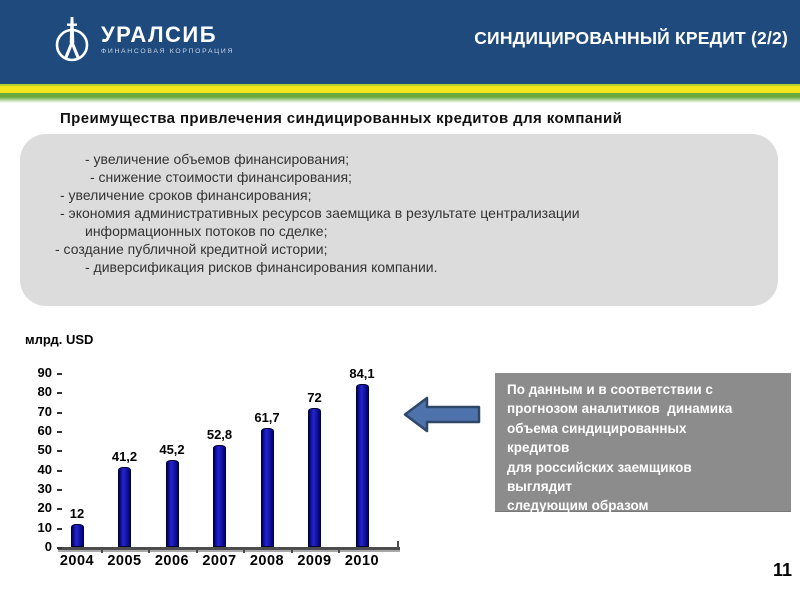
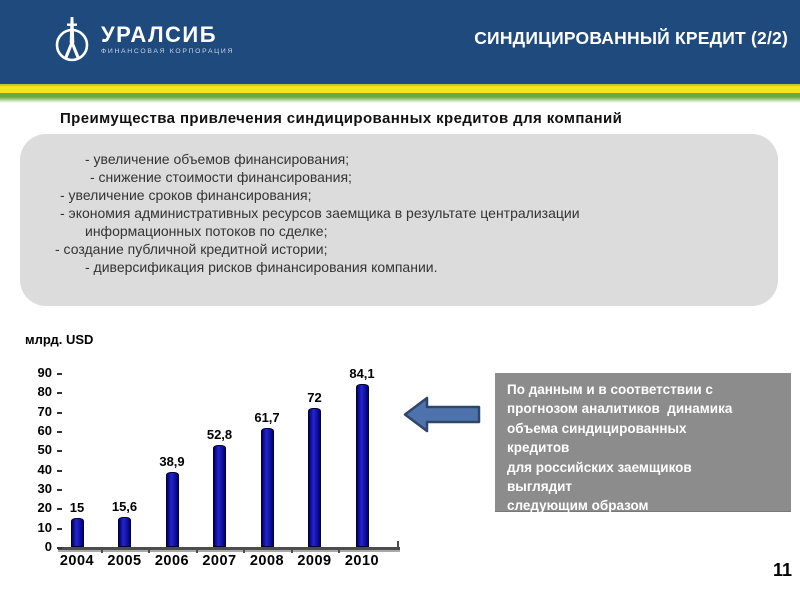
2004: 12 -> 15
2005: 41,2 -> 15,6
2006: 45,2 -> 38,9
